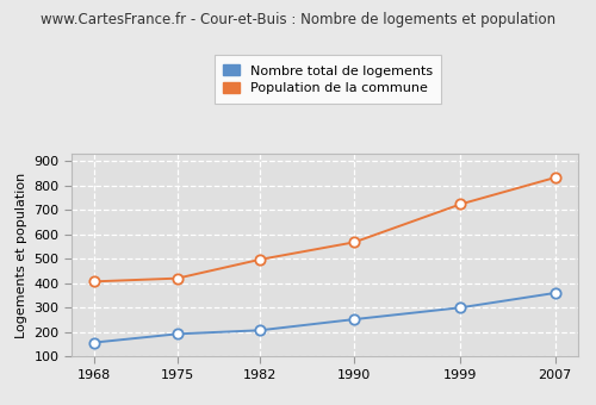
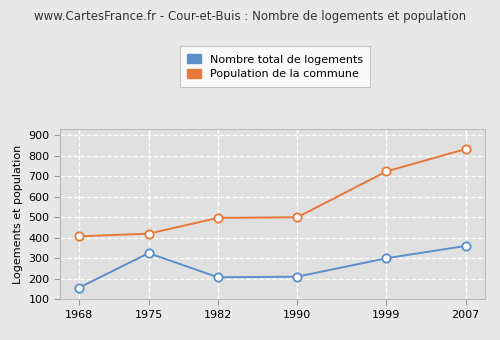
Nombre total de logements/1975: 192 -> 325
Nombre total de logements/1990: 252 -> 210
Population de la commune/1990: 568 -> 500
